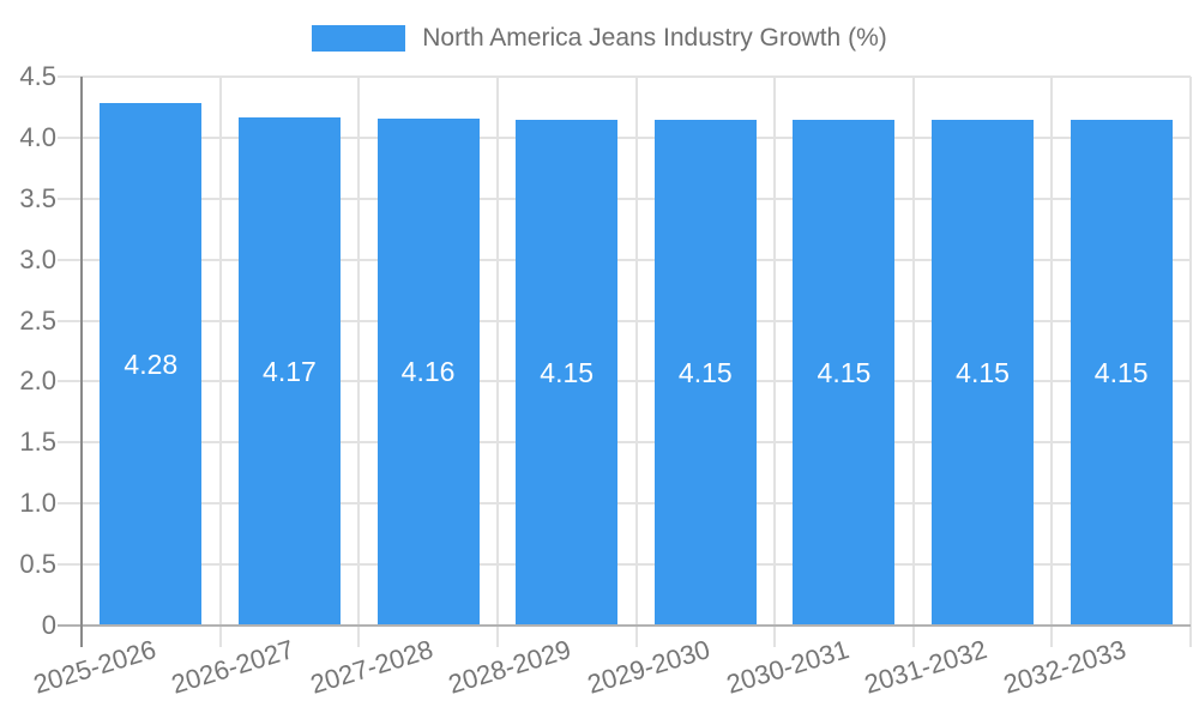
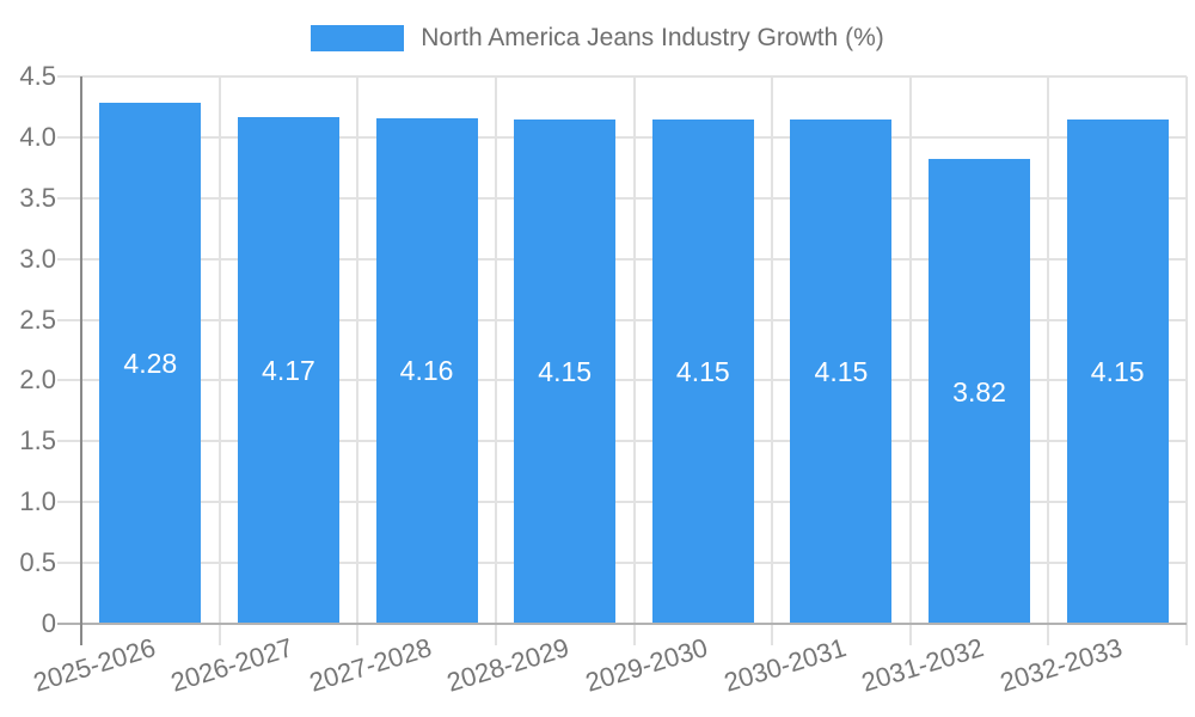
2031-2032: 4.15 -> 3.82
